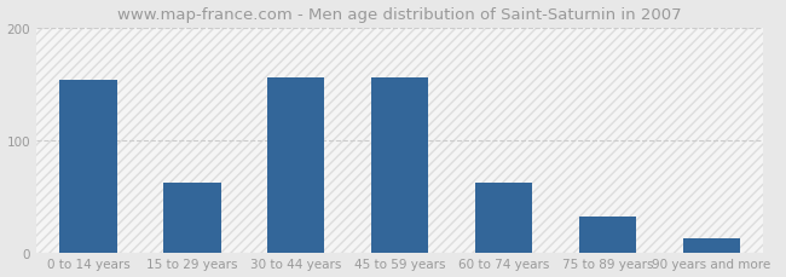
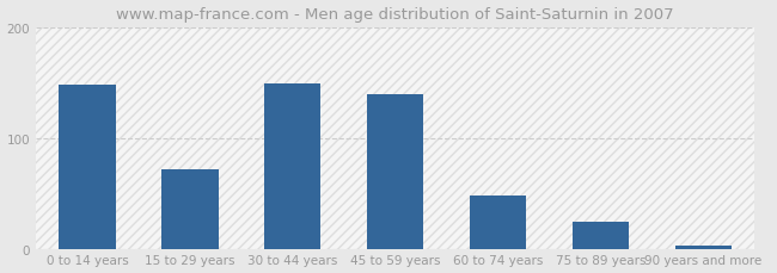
0 to 14 years: 154 -> 148
15 to 29 years: 62 -> 72
30 to 44 years: 156 -> 149
45 to 59 years: 156 -> 140
60 to 74 years: 62 -> 48
75 to 89 years: 32 -> 24
90 years and more: 12 -> 3
